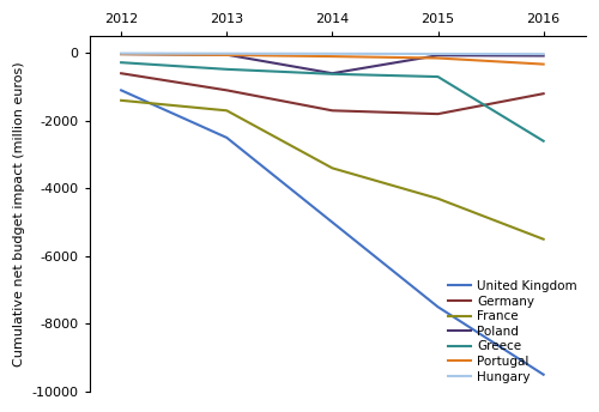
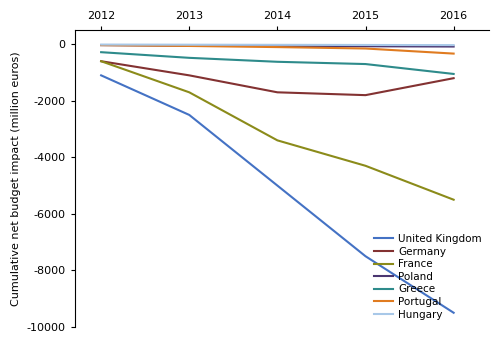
France/2012: -1400 -> -600
Poland/2014: -600 -> -60
Greece/2016: -2600 -> -1050
